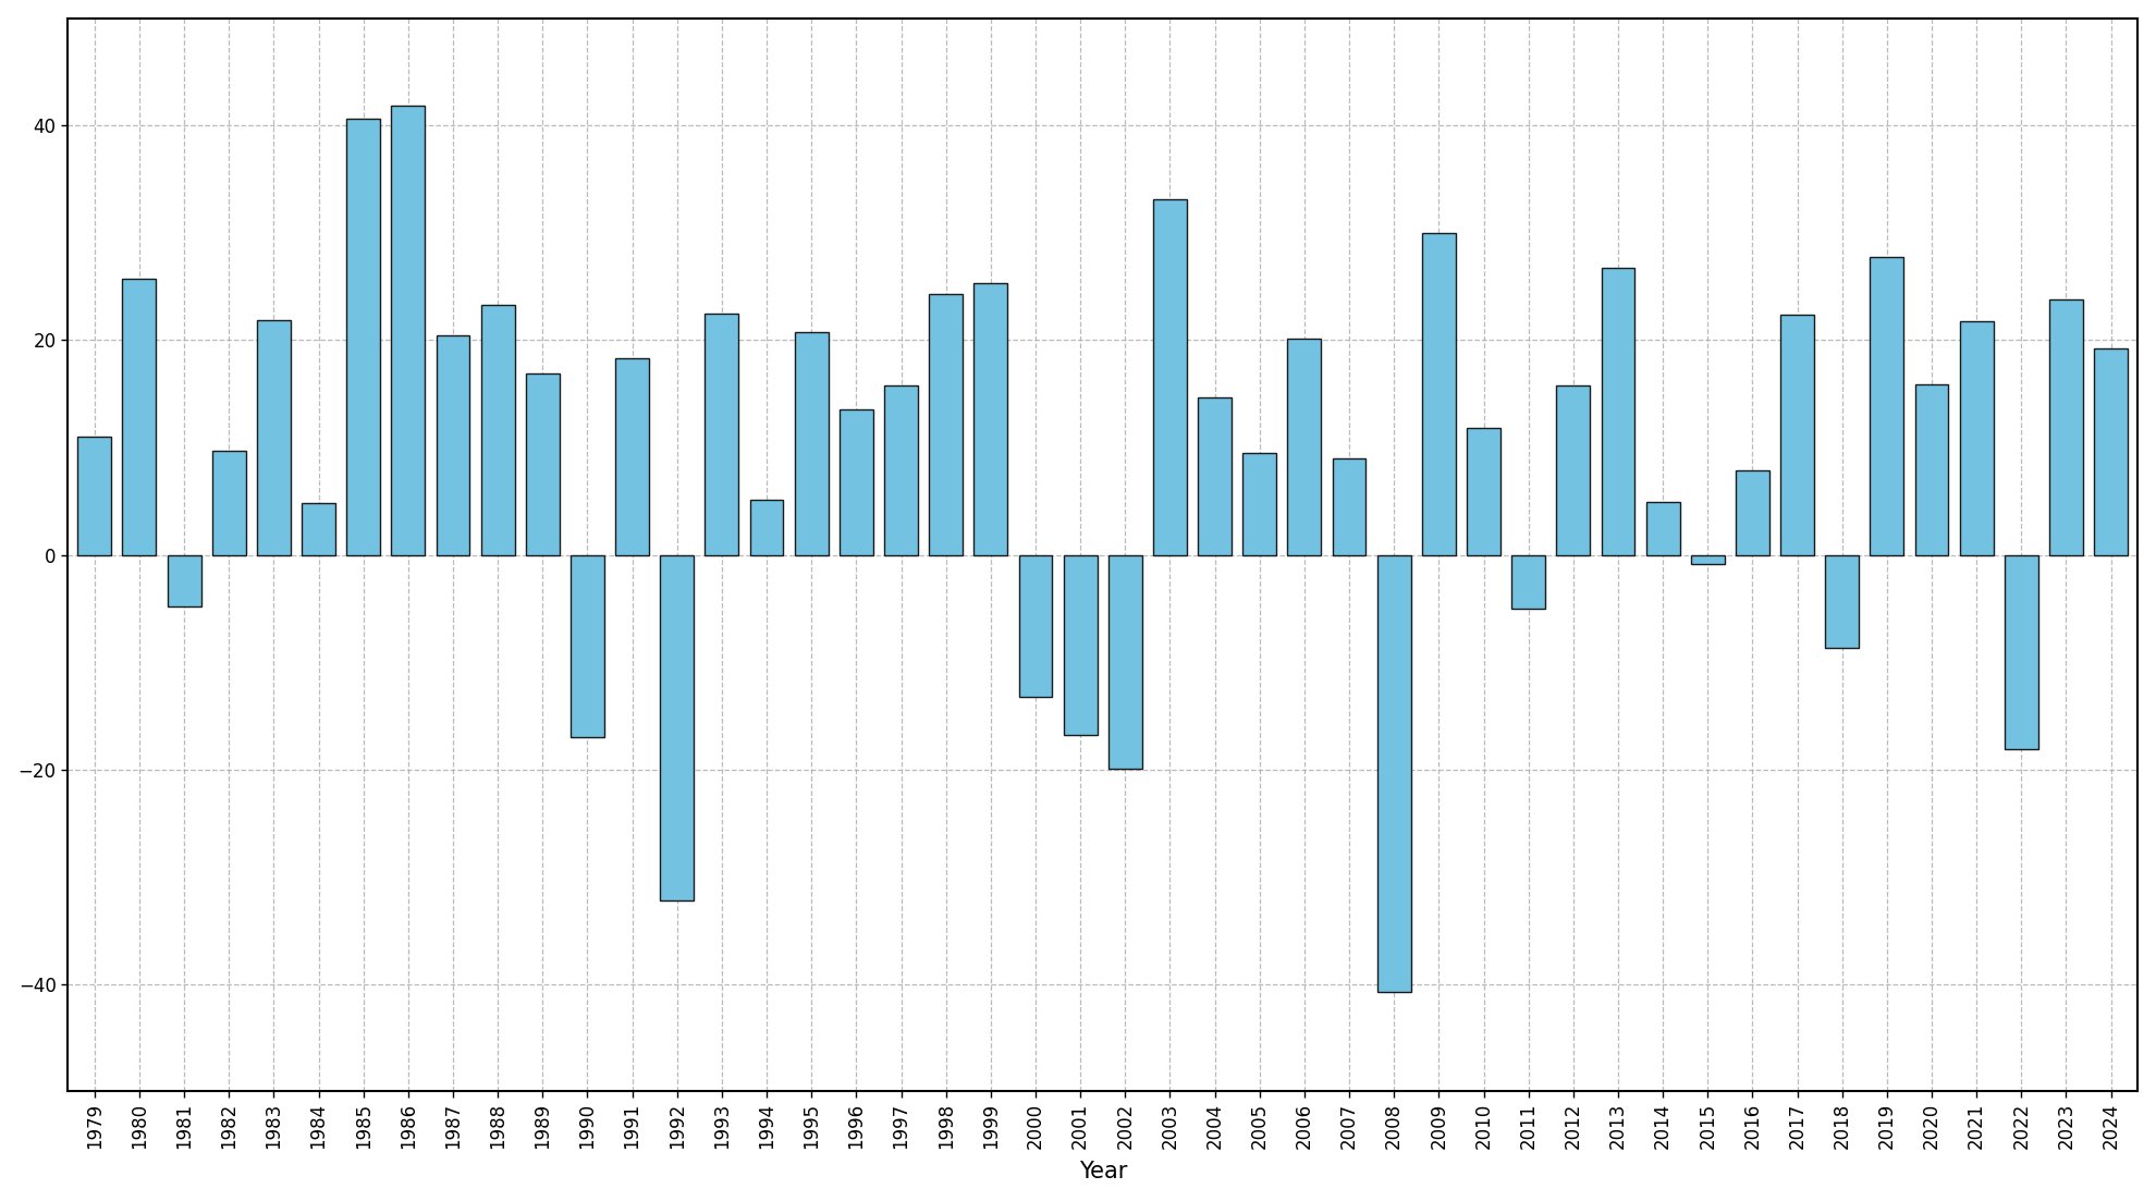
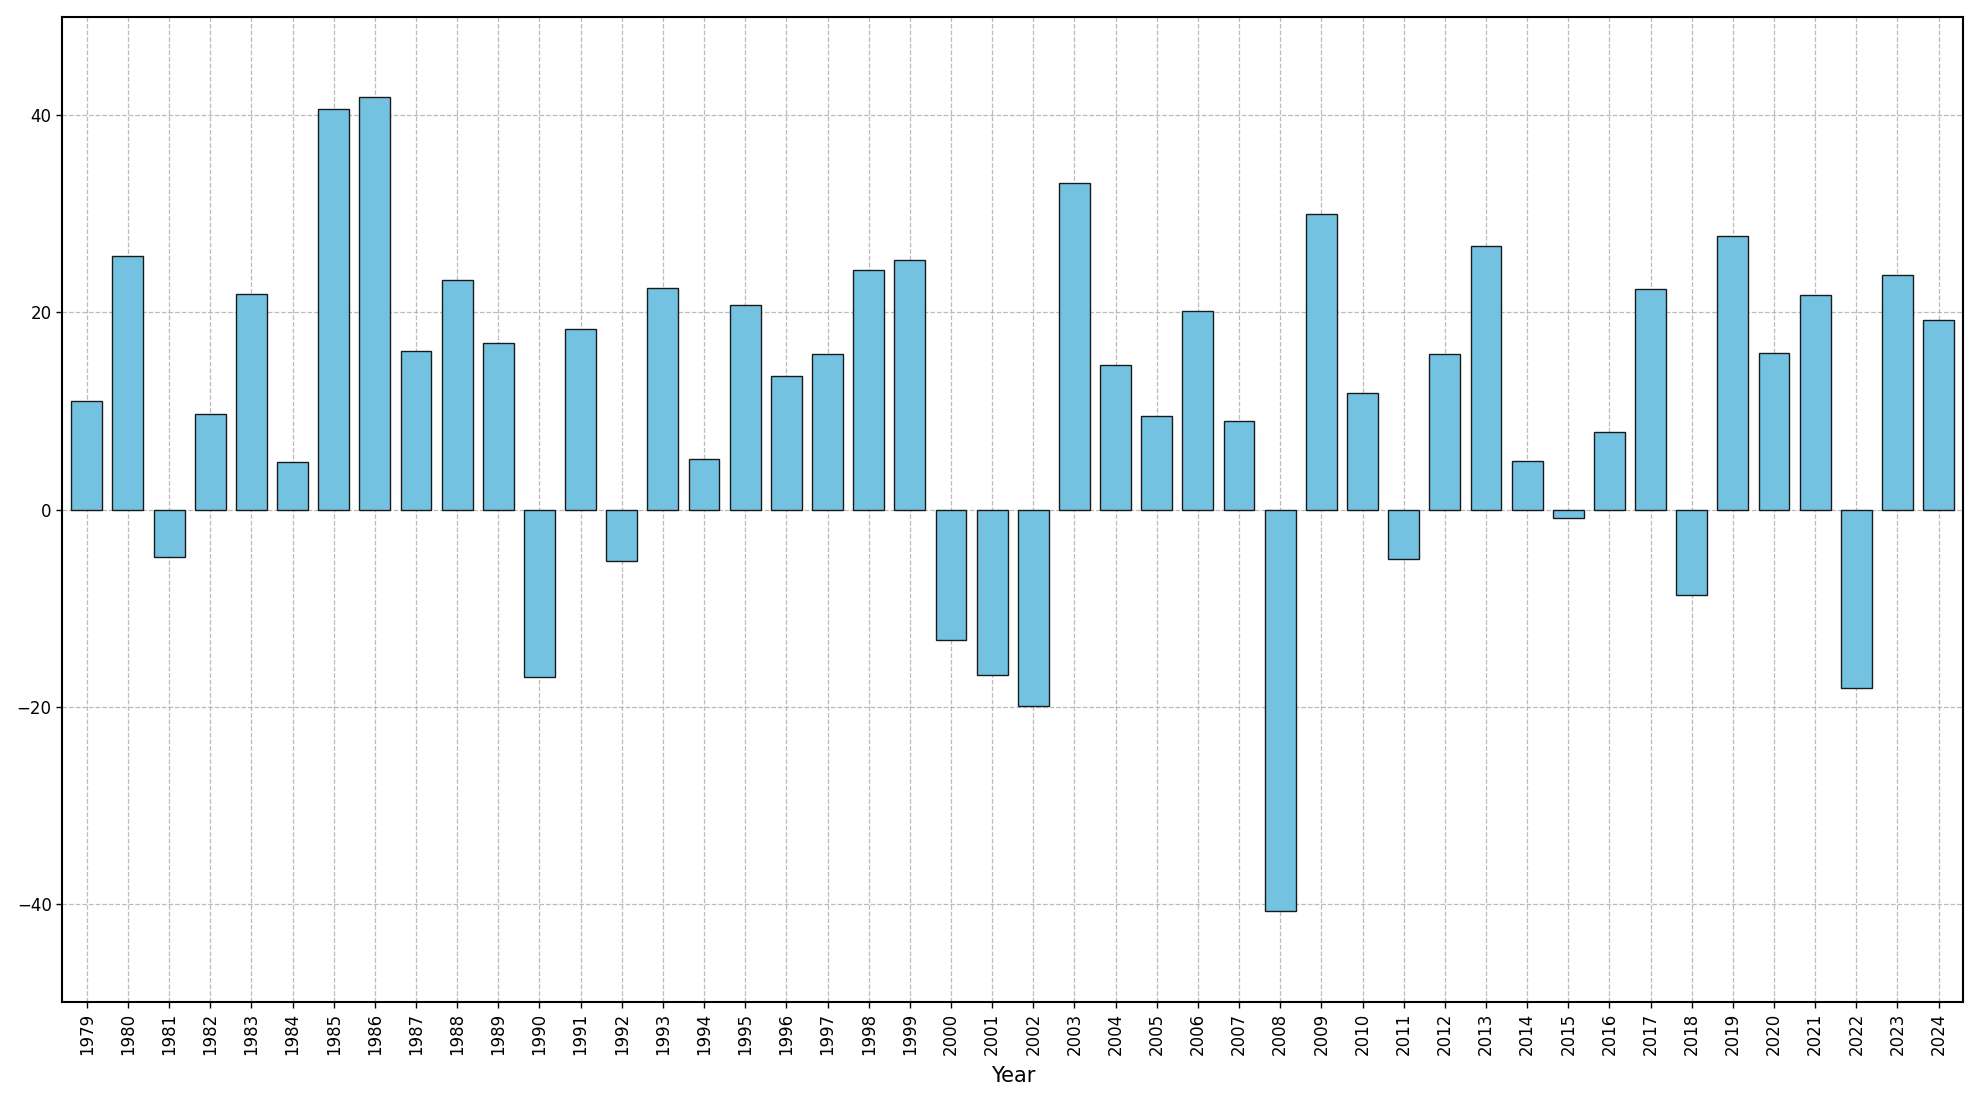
1987: 20.4 -> 16.1
1992: -32.2 -> -5.2
